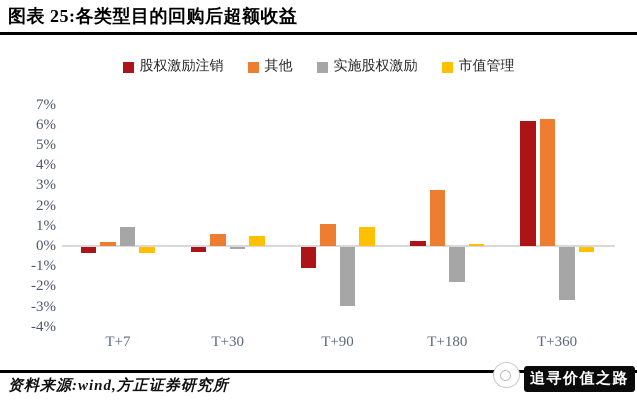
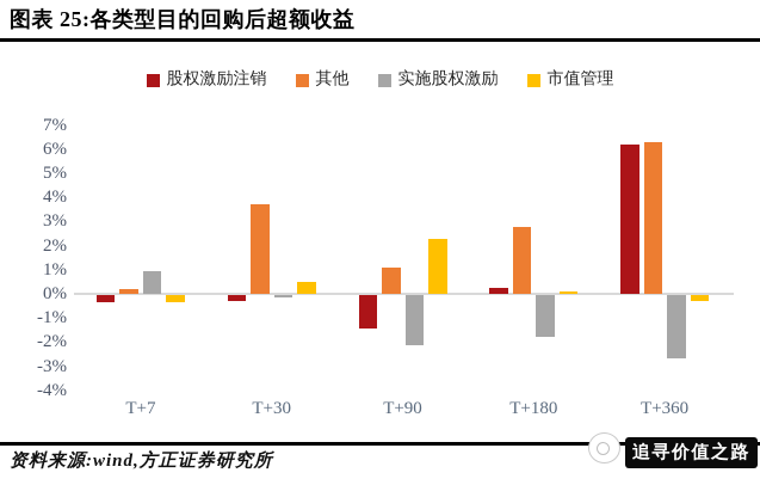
其他/T+30: 0.6% -> 3.7%
股权激励注销/T+90: -1.1% -> -1.4%
实施股权激励/T+90: -2.9% -> -2.1%
市值管理/T+90: 0.9% -> 2.3%
